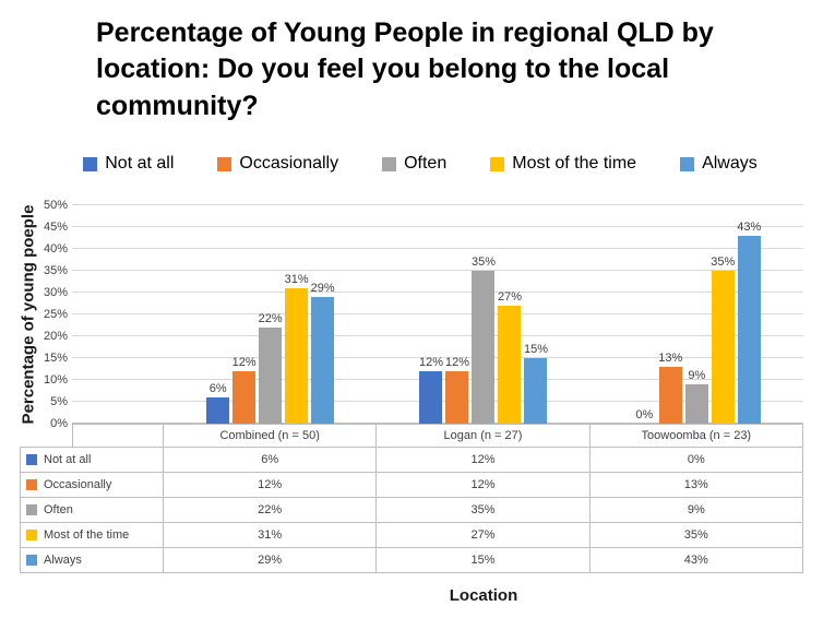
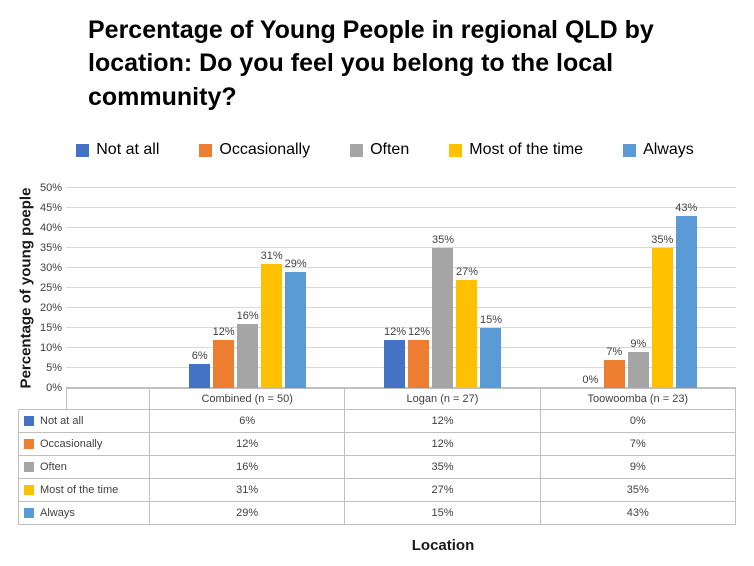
Often/Combined (n = 50): 22% -> 16%
Occasionally/Toowoomba (n = 23): 13% -> 7%
